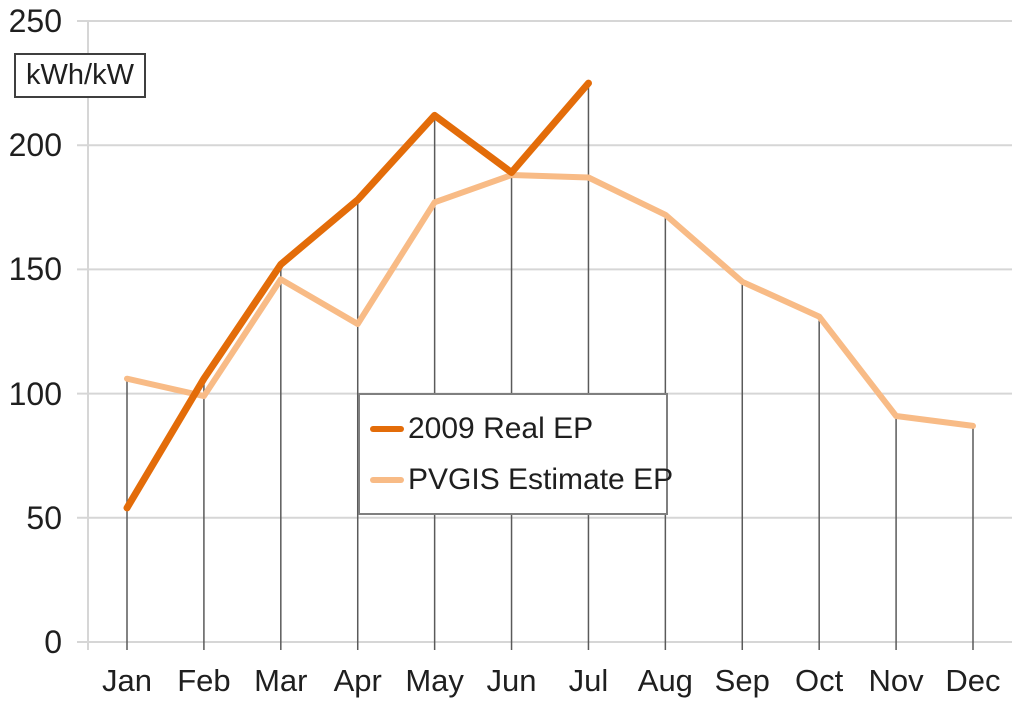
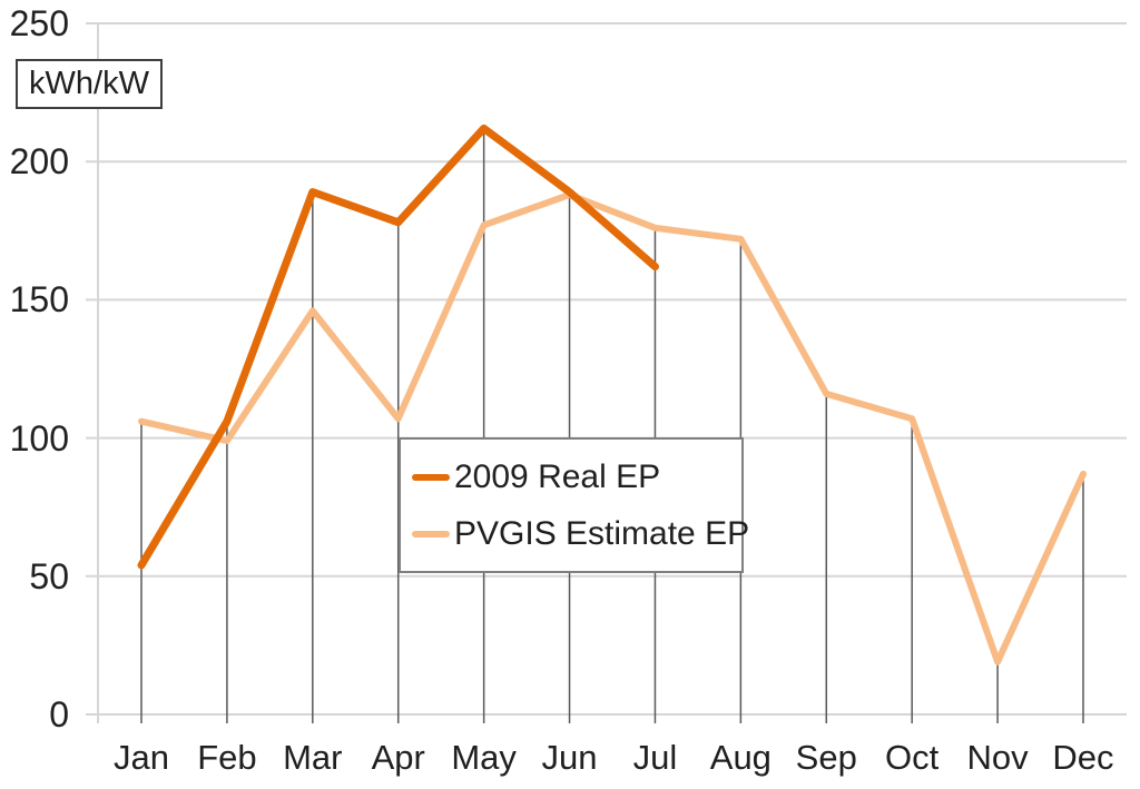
2009 Real EP/Mar: 152 -> 189
PVGIS Estimate EP/Apr: 128 -> 107
2009 Real EP/Jul: 225 -> 162
PVGIS Estimate EP/Jul: 187 -> 176
PVGIS Estimate EP/Sep: 145 -> 116
PVGIS Estimate EP/Oct: 131 -> 107
PVGIS Estimate EP/Nov: 91 -> 19
